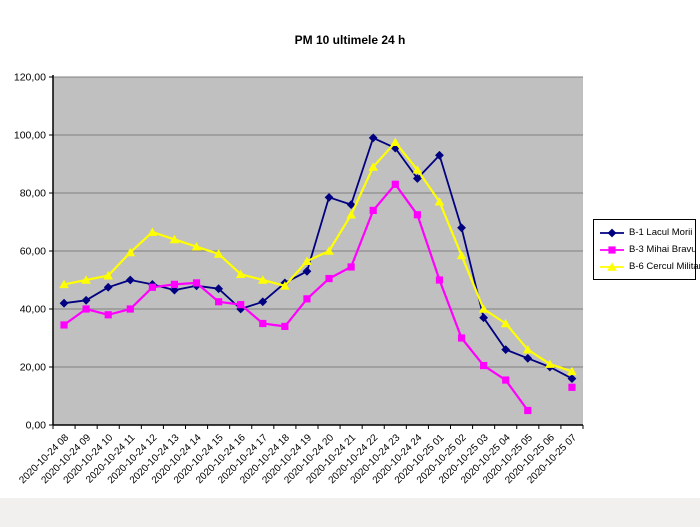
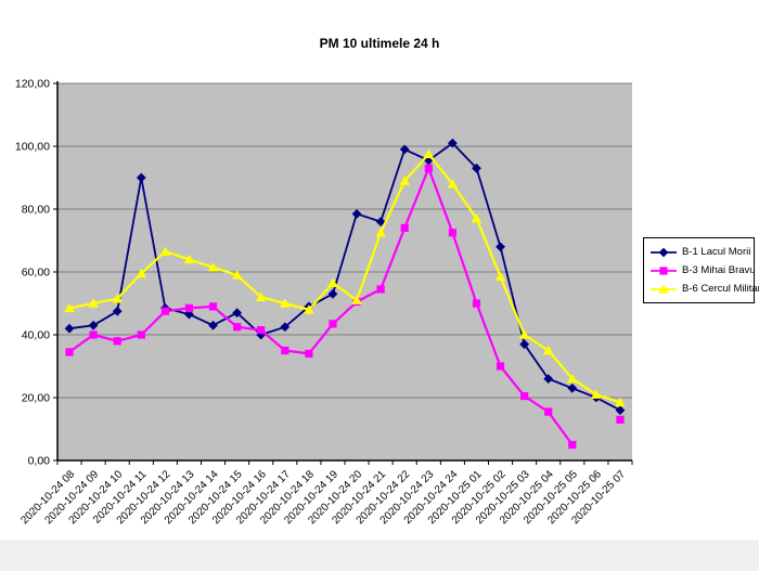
B-1 Lacul Morii/2020-10-24 11: 50 -> 90
B-1 Lacul Morii/2020-10-24 14: 48 -> 43
B-6 Cercul Militar/2020-10-24 20: 60 -> 51
B-3 Mihai Bravu/2020-10-24 23: 83 -> 93
B-1 Lacul Morii/2020-10-24 24: 85 -> 101
